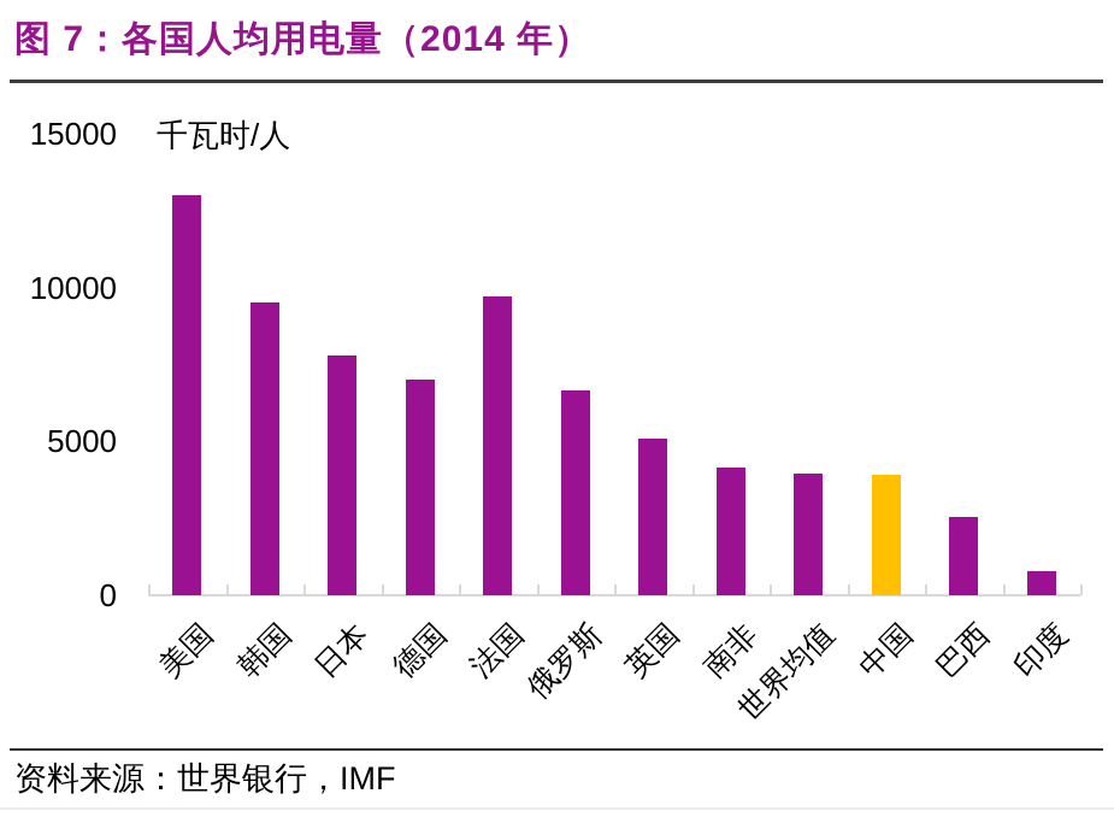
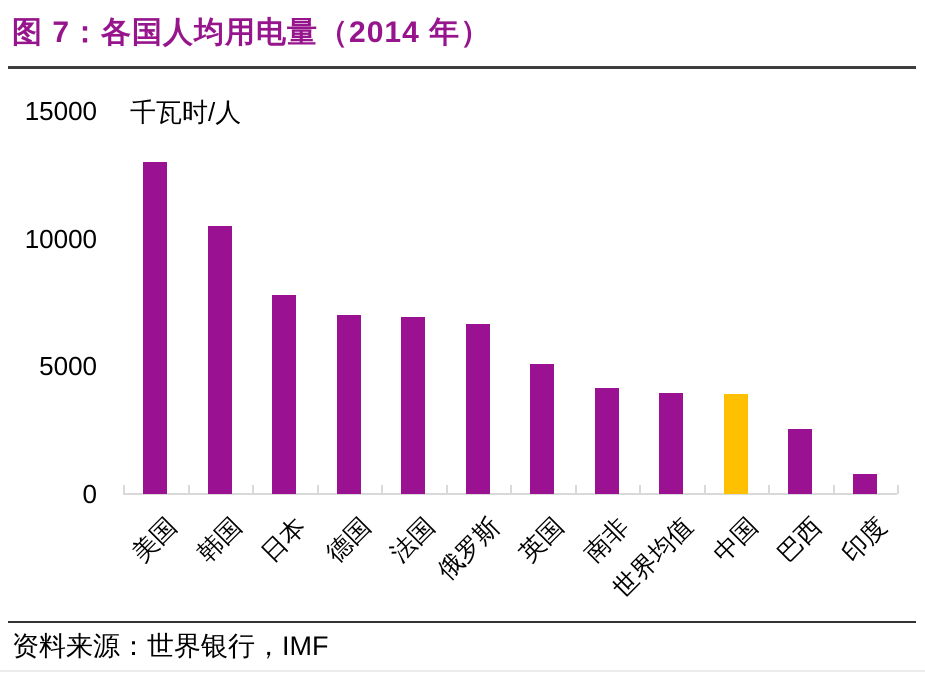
韩国: 9500 -> 10500
法国: 9700 -> 7000
